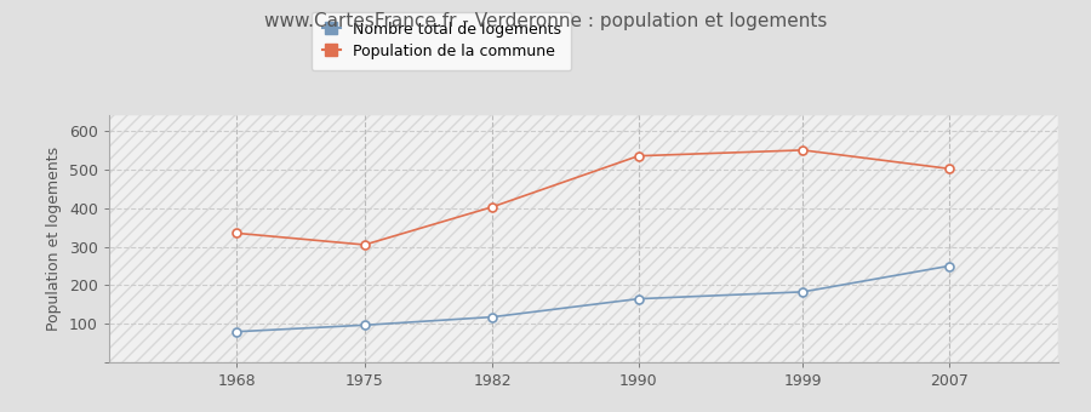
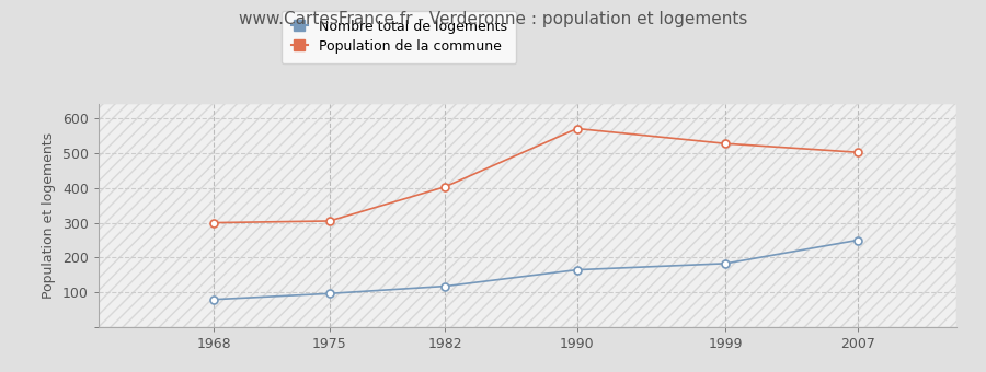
Population de la commune/1968: 335 -> 300
Population de la commune/1990: 535 -> 570
Population de la commune/1999: 550 -> 527
